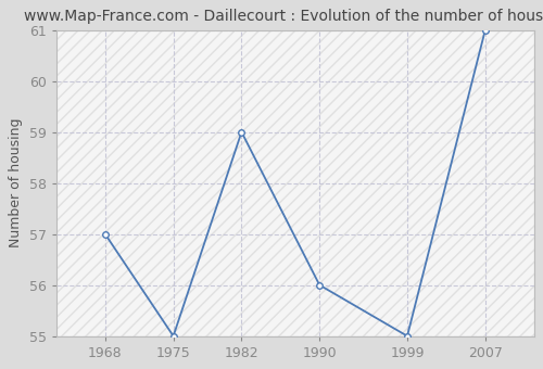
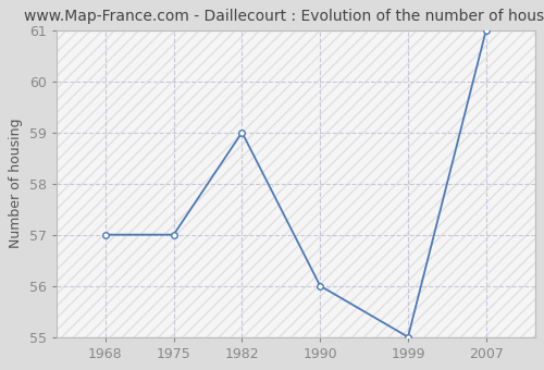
1975: 55 -> 57
